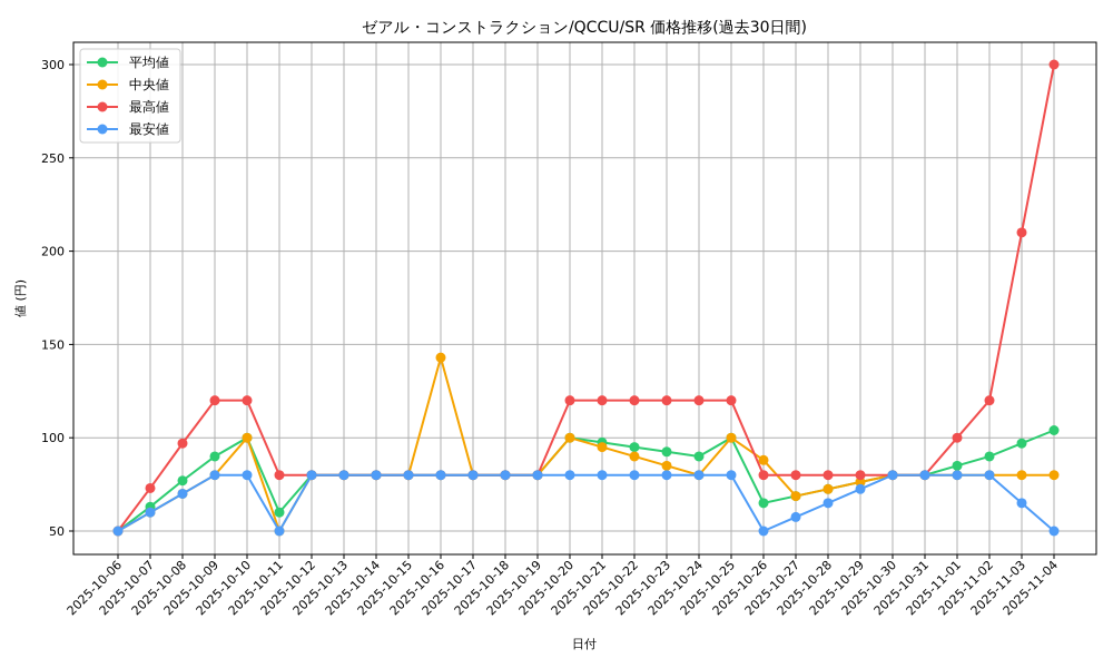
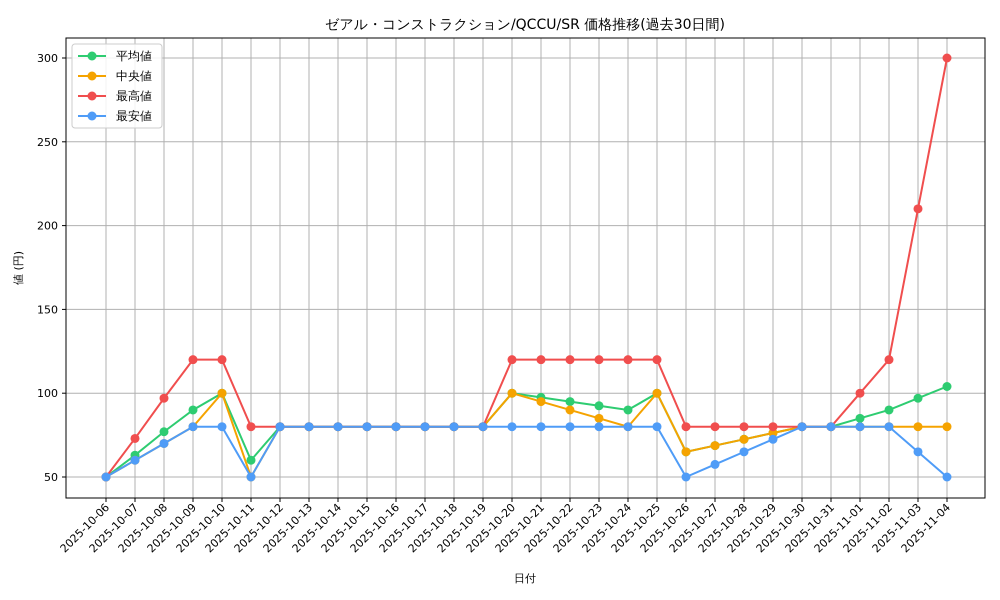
中央値/2025-10-16: 143 -> 80
中央値/2025-10-26: 88 -> 65
